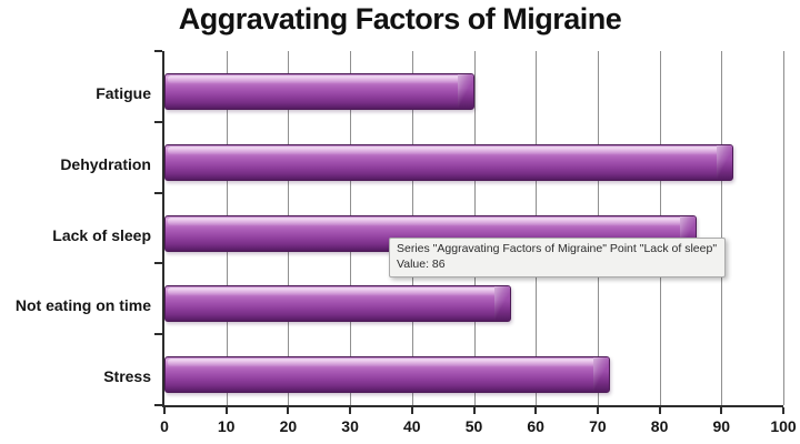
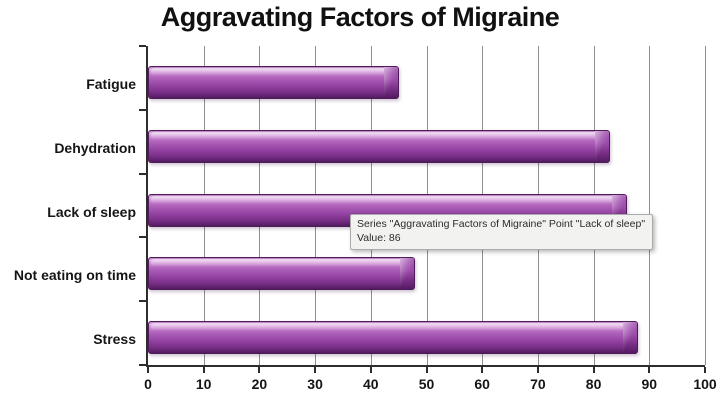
Fatigue: 50 -> 45
Dehydration: 92 -> 83
Not eating on time: 56 -> 48
Stress: 72 -> 88
